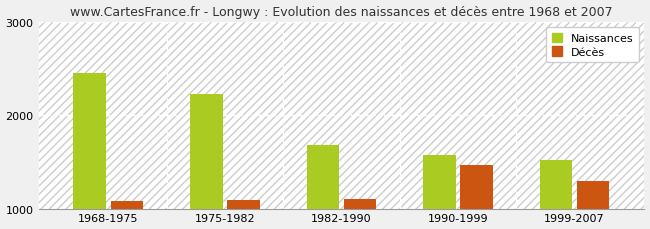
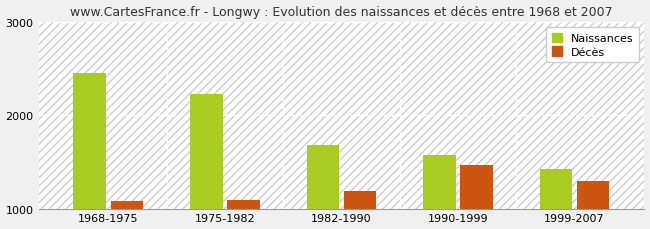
Décès/1982-1990: 1100 -> 1190
Naissances/1999-2007: 1520 -> 1420
